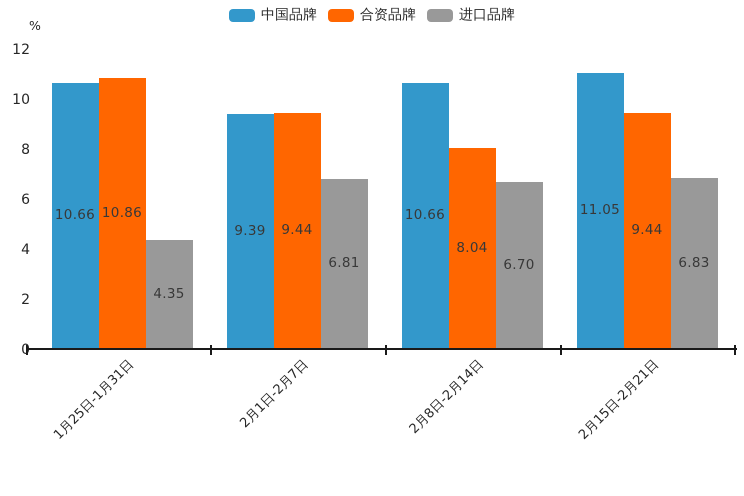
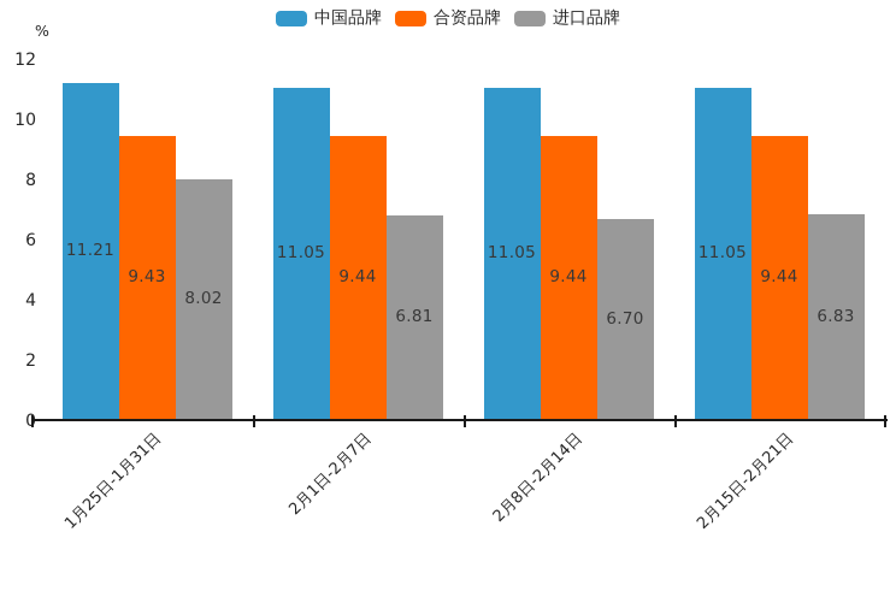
中国品牌/1月25日-1月31日: 10.66 -> 11.21
合资品牌/1月25日-1月31日: 10.86 -> 9.43
进口品牌/1月25日-1月31日: 4.35 -> 8.02
中国品牌/2月1日-2月7日: 9.39 -> 11.05
中国品牌/2月8日-2月14日: 10.66 -> 11.05
合资品牌/2月8日-2月14日: 8.04 -> 9.44
